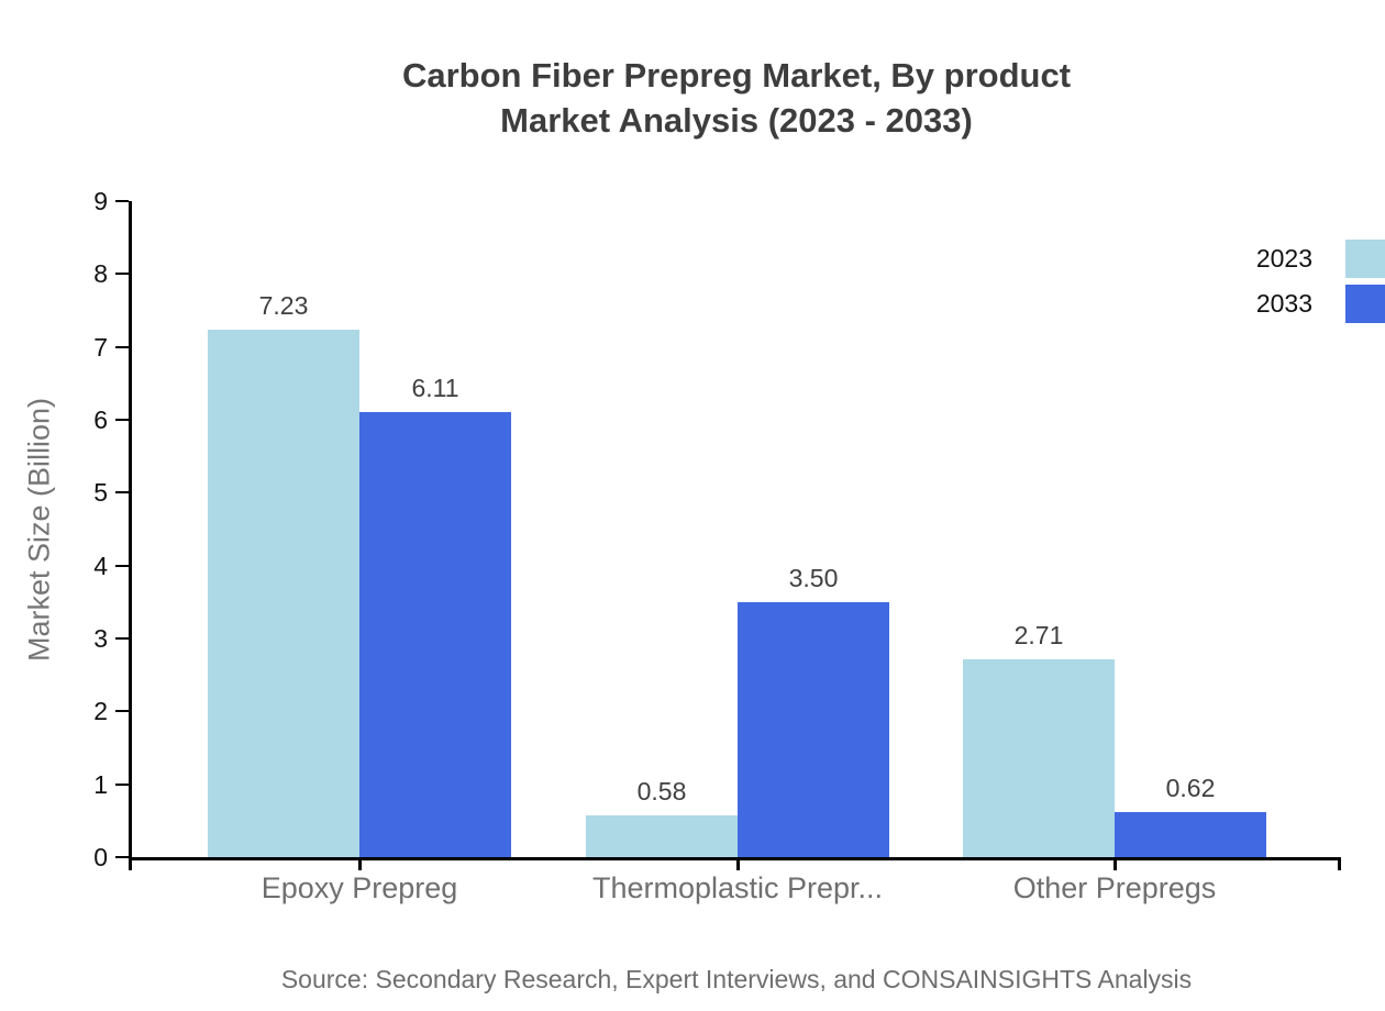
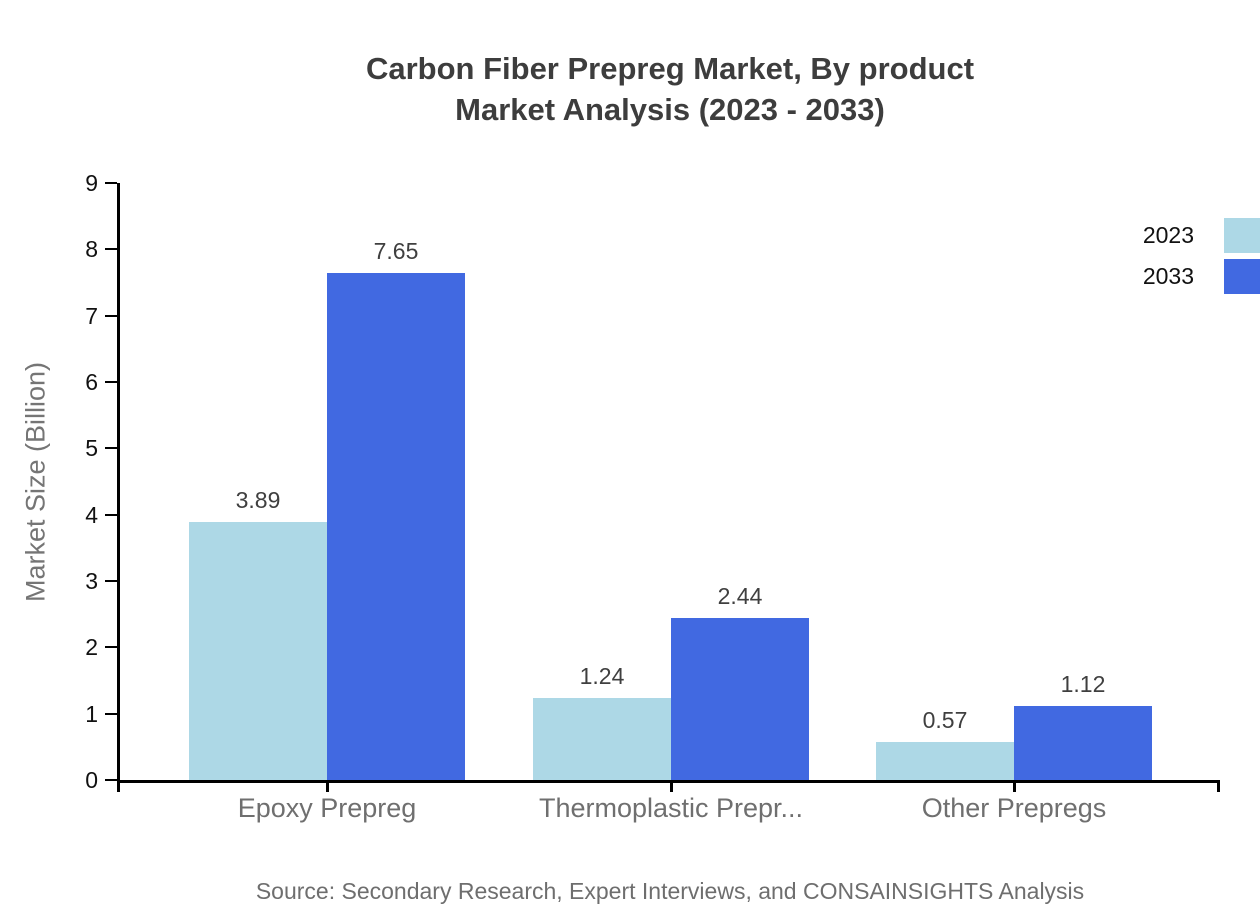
2023/Epoxy Prepreg: 7.23 -> 3.89
2033/Epoxy Prepreg: 6.11 -> 7.65
2023/Thermoplastic Prepr...: 0.58 -> 1.24
2033/Thermoplastic Prepr...: 3.50 -> 2.44
2023/Other Prepregs: 2.71 -> 0.57
2033/Other Prepregs: 0.62 -> 1.12
